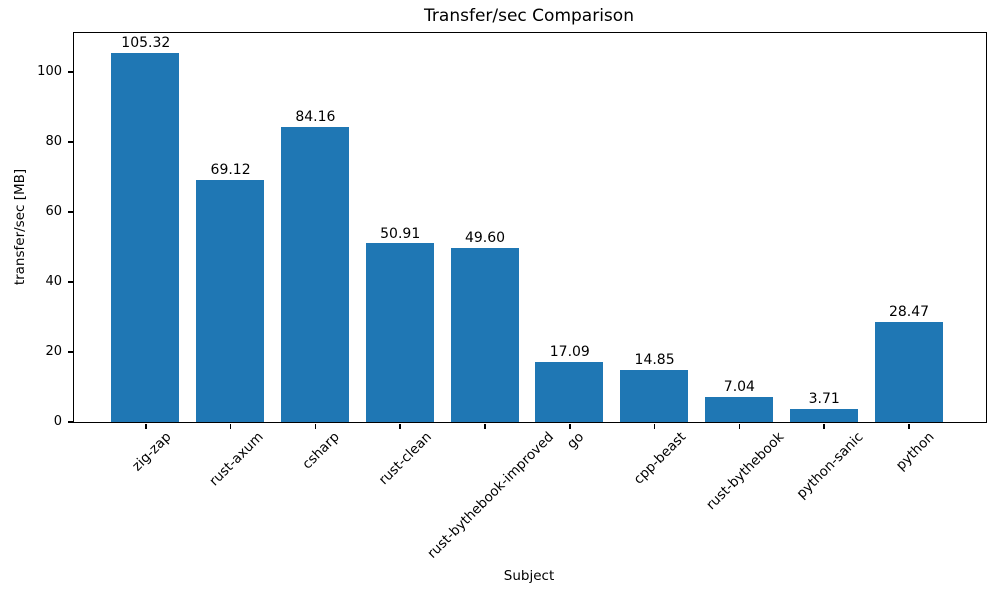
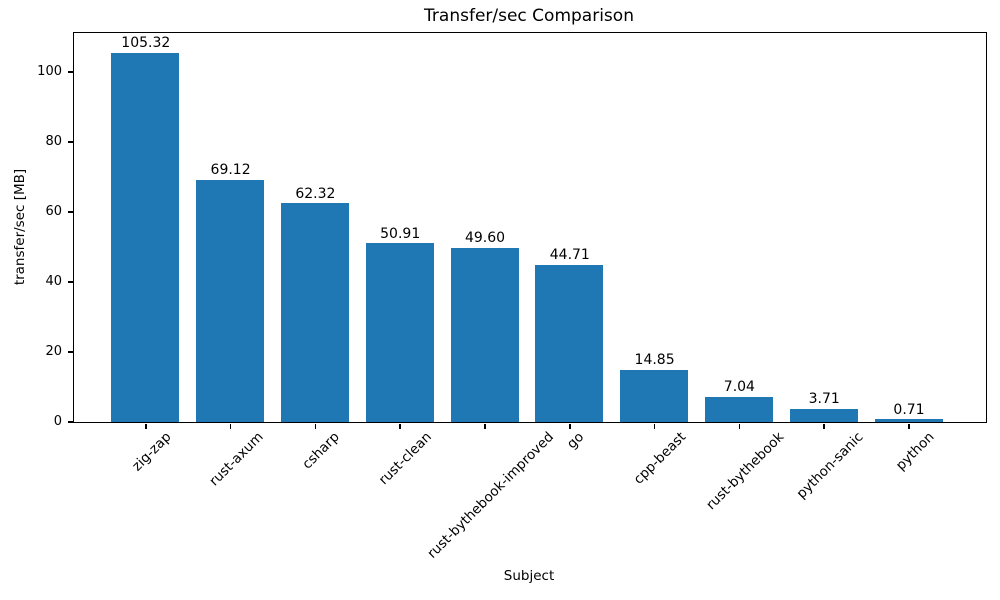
csharp: 84.16 -> 62.32
go: 17.09 -> 44.71
python: 28.47 -> 0.71
